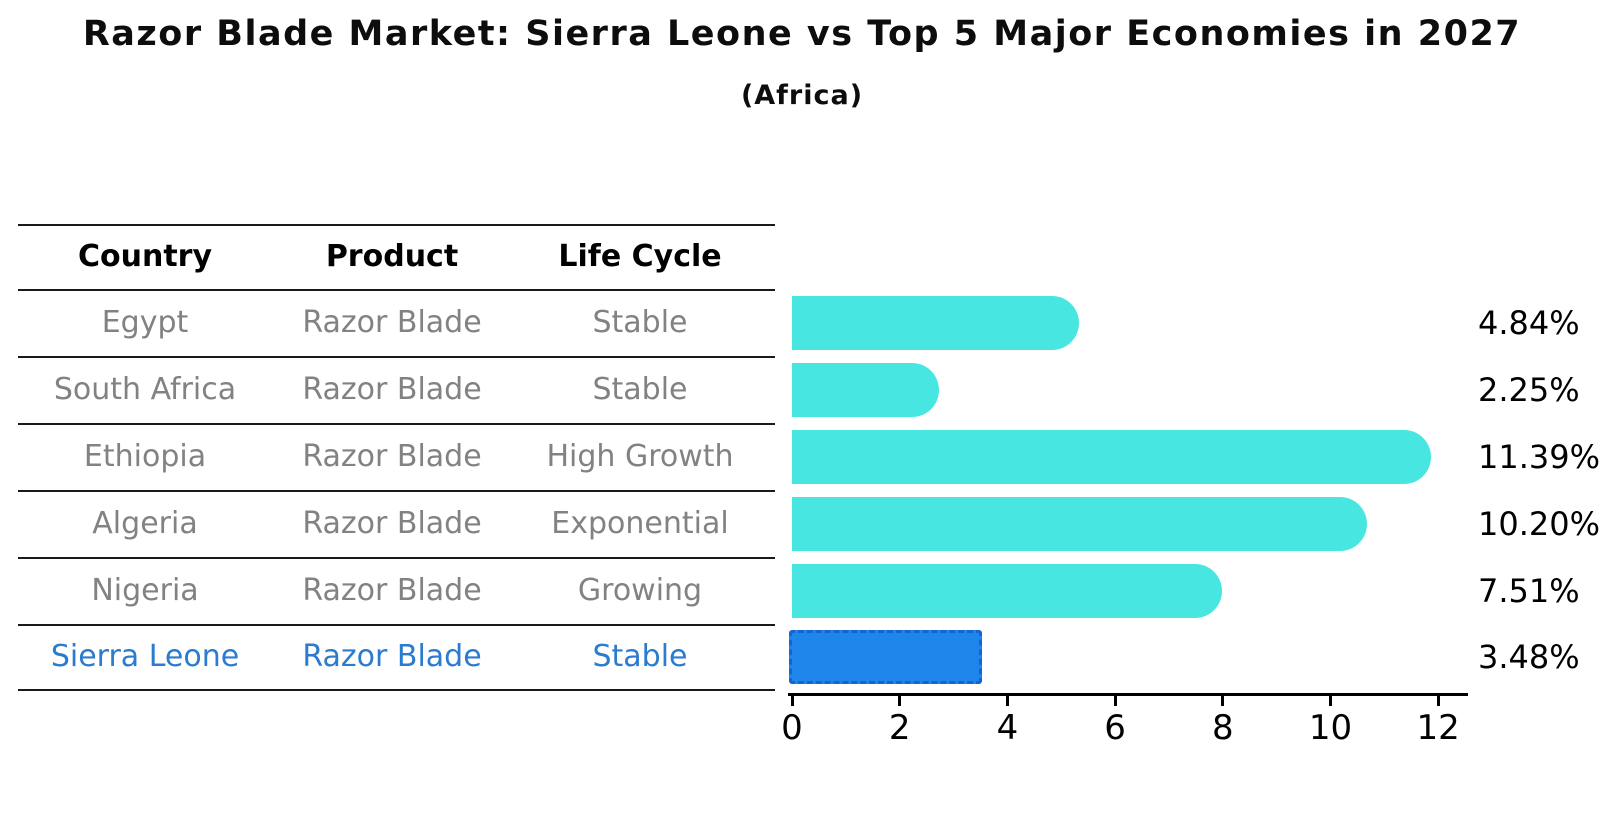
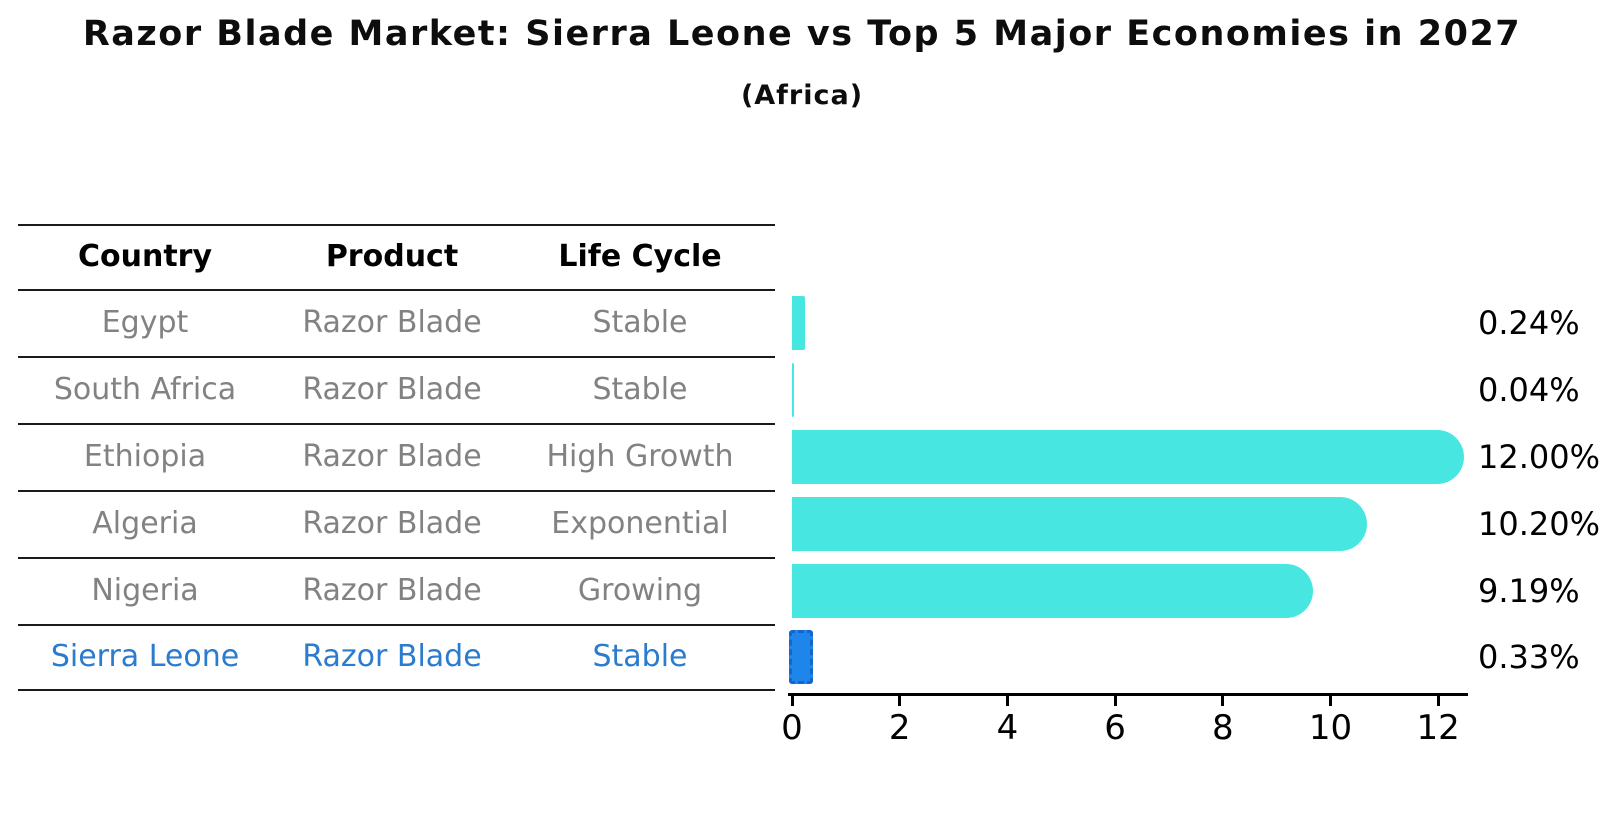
Egypt: 4.84% -> 0.24%
South Africa: 2.25% -> 0.04%
Ethiopia: 11.39% -> 12.00%
Nigeria: 7.51% -> 9.19%
Sierra Leone: 3.48% -> 0.33%
